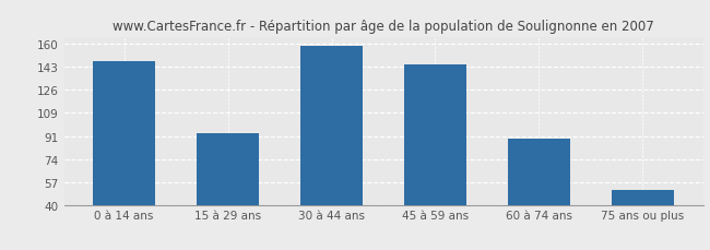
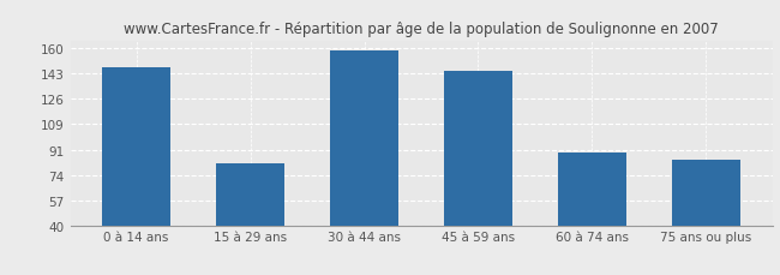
15 à 29 ans: 93 -> 82
75 ans ou plus: 51 -> 84
